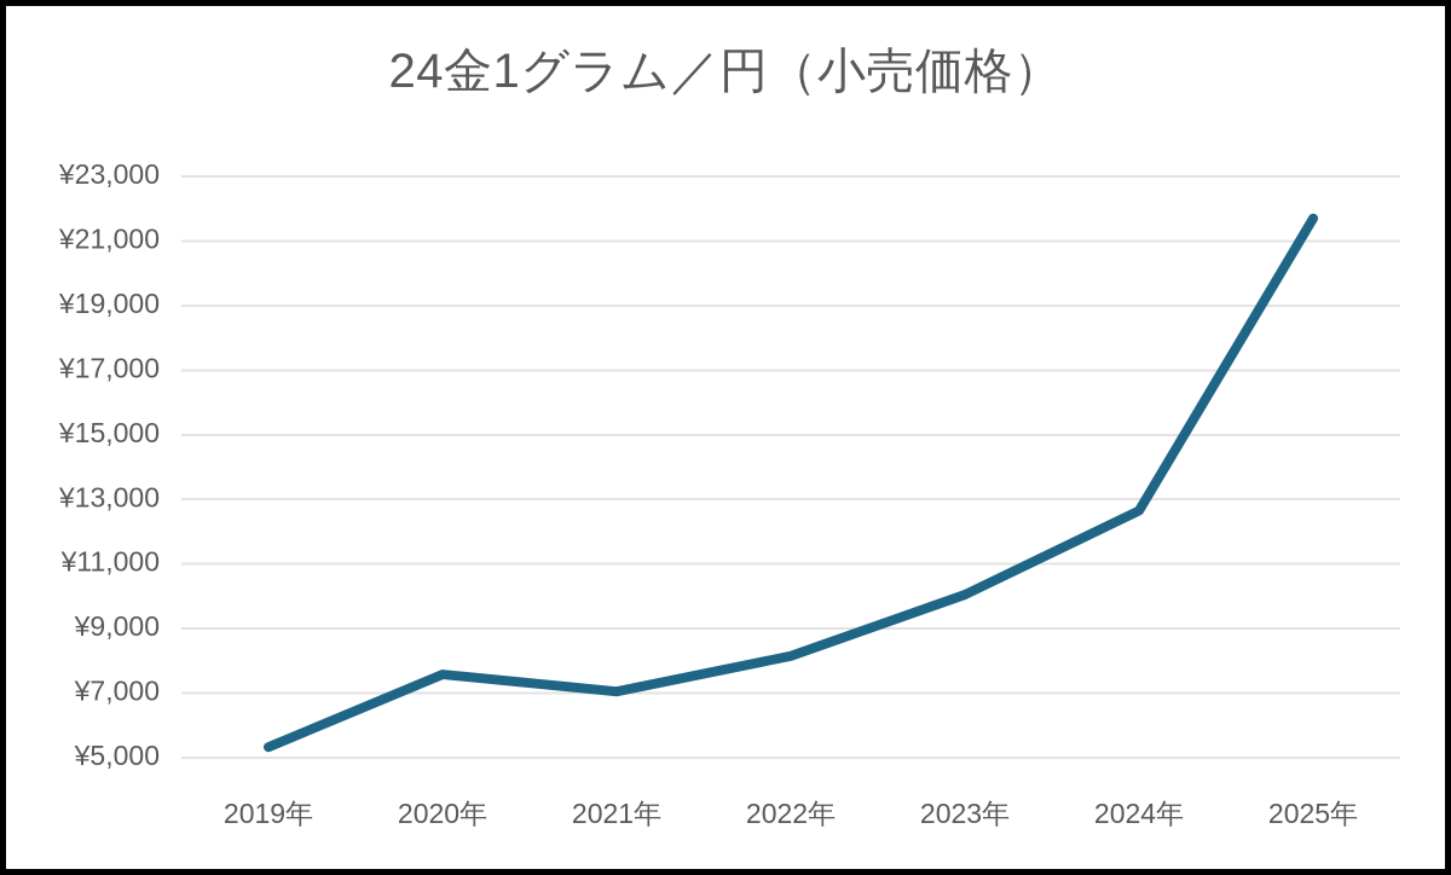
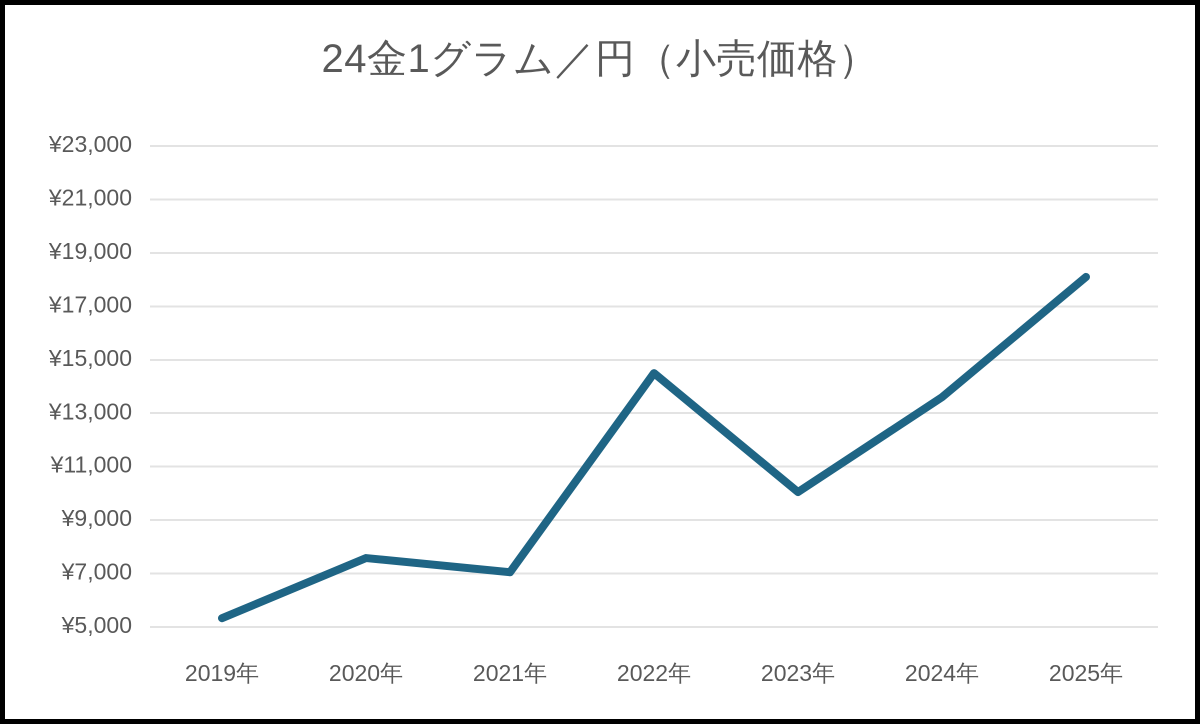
2022年: ¥8200 -> ¥14500
2024年: ¥12600 -> ¥13600
2025年: ¥21700 -> ¥18100
